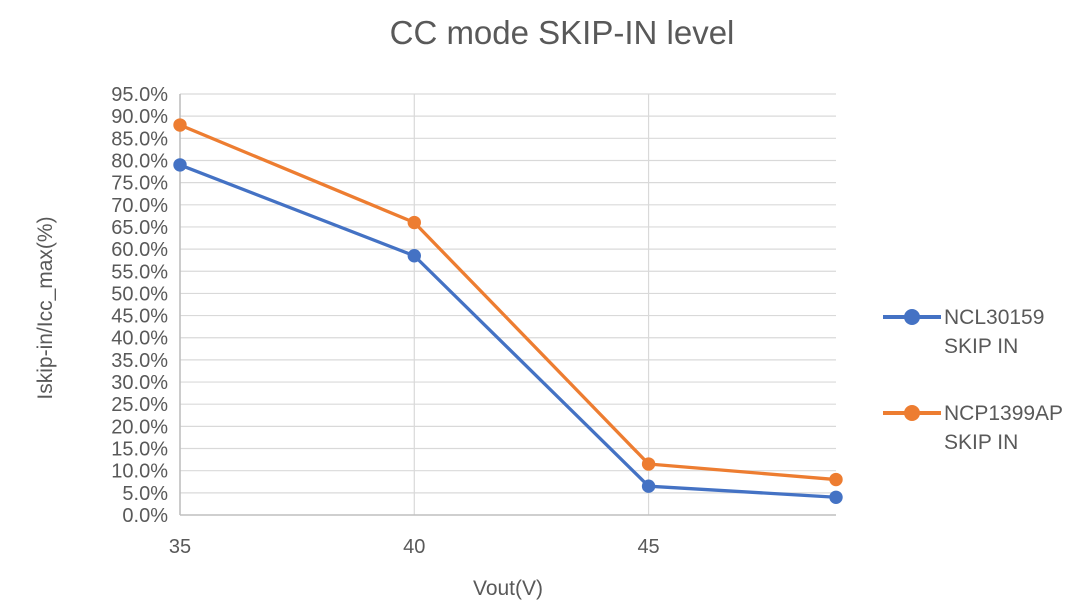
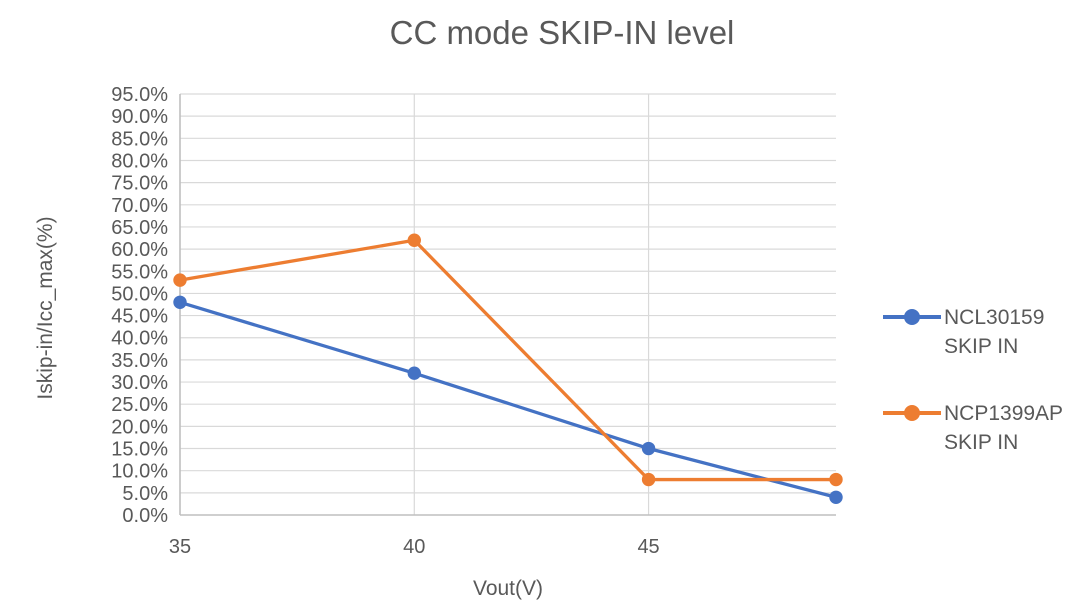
NCL30159 SKIP IN/35: 79% -> 48%
NCP1399AP SKIP IN/35: 88% -> 53%
NCL30159 SKIP IN/40: 58% -> 32%
NCP1399AP SKIP IN/40: 66% -> 62%
NCL30159 SKIP IN/45: 6% -> 15%
NCP1399AP SKIP IN/45: 12% -> 8%
